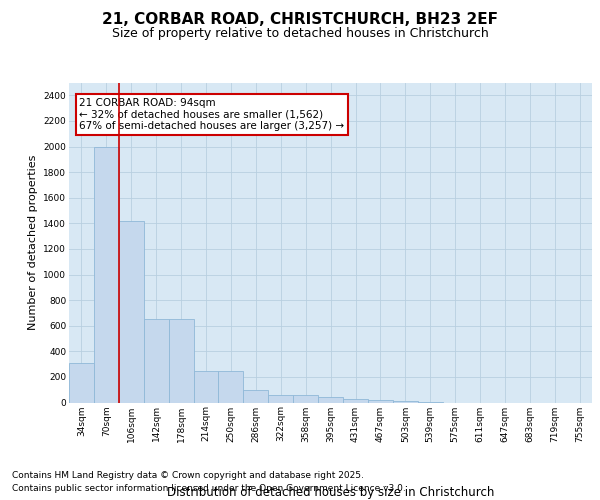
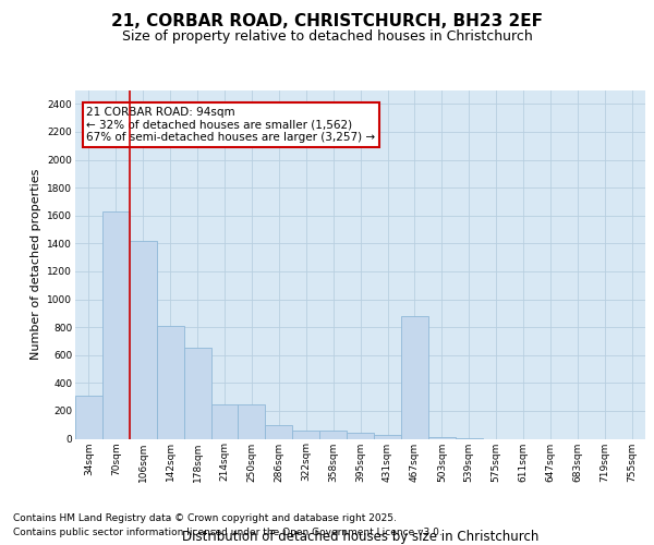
70sqm: 2000 -> 1630
142sqm: 650 -> 810
467sqm: 20 -> 880
